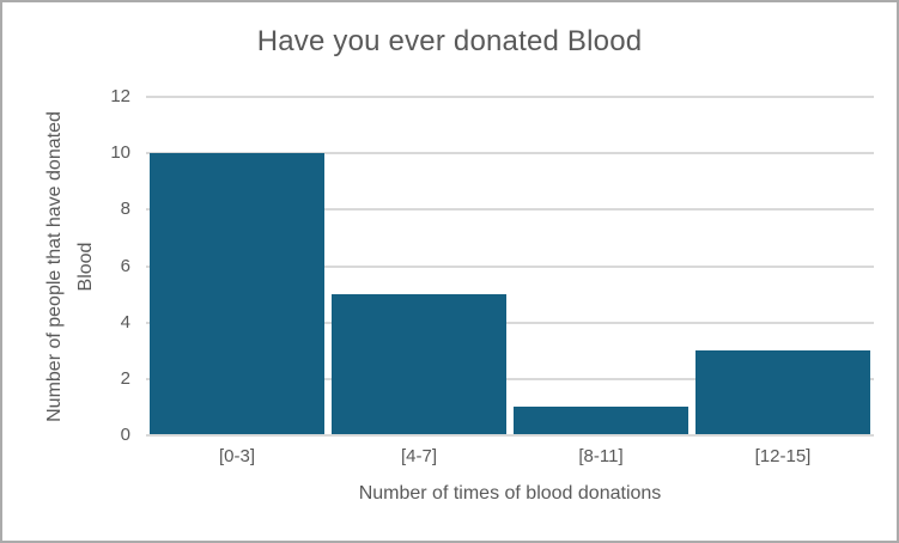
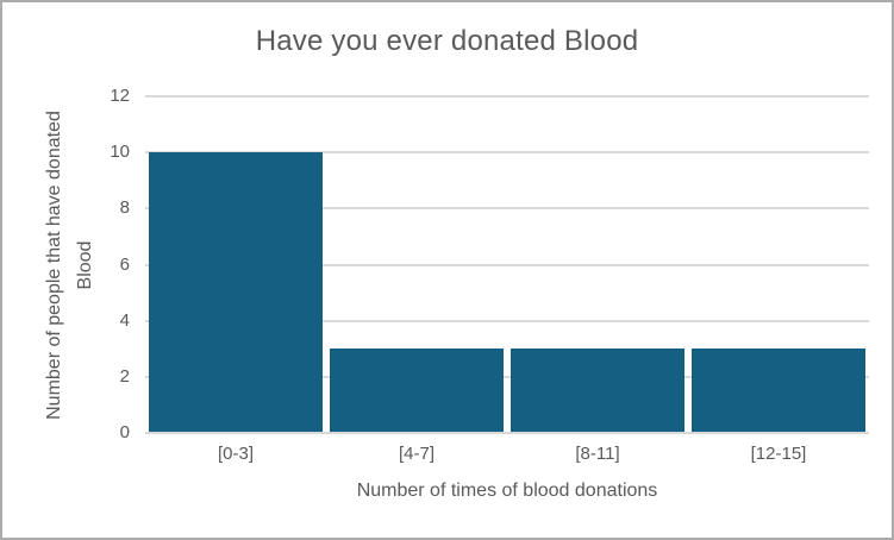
[4-7]: 5 -> 3
[8-11]: 1 -> 3
